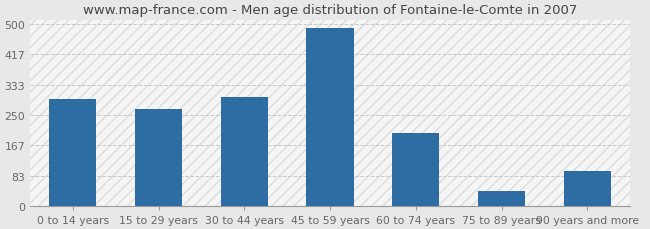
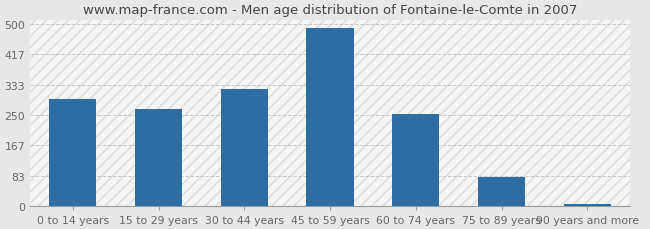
30 to 44 years: 300 -> 320
60 to 74 years: 200 -> 253
75 to 89 years: 40 -> 78
90 years and more: 95 -> 5
